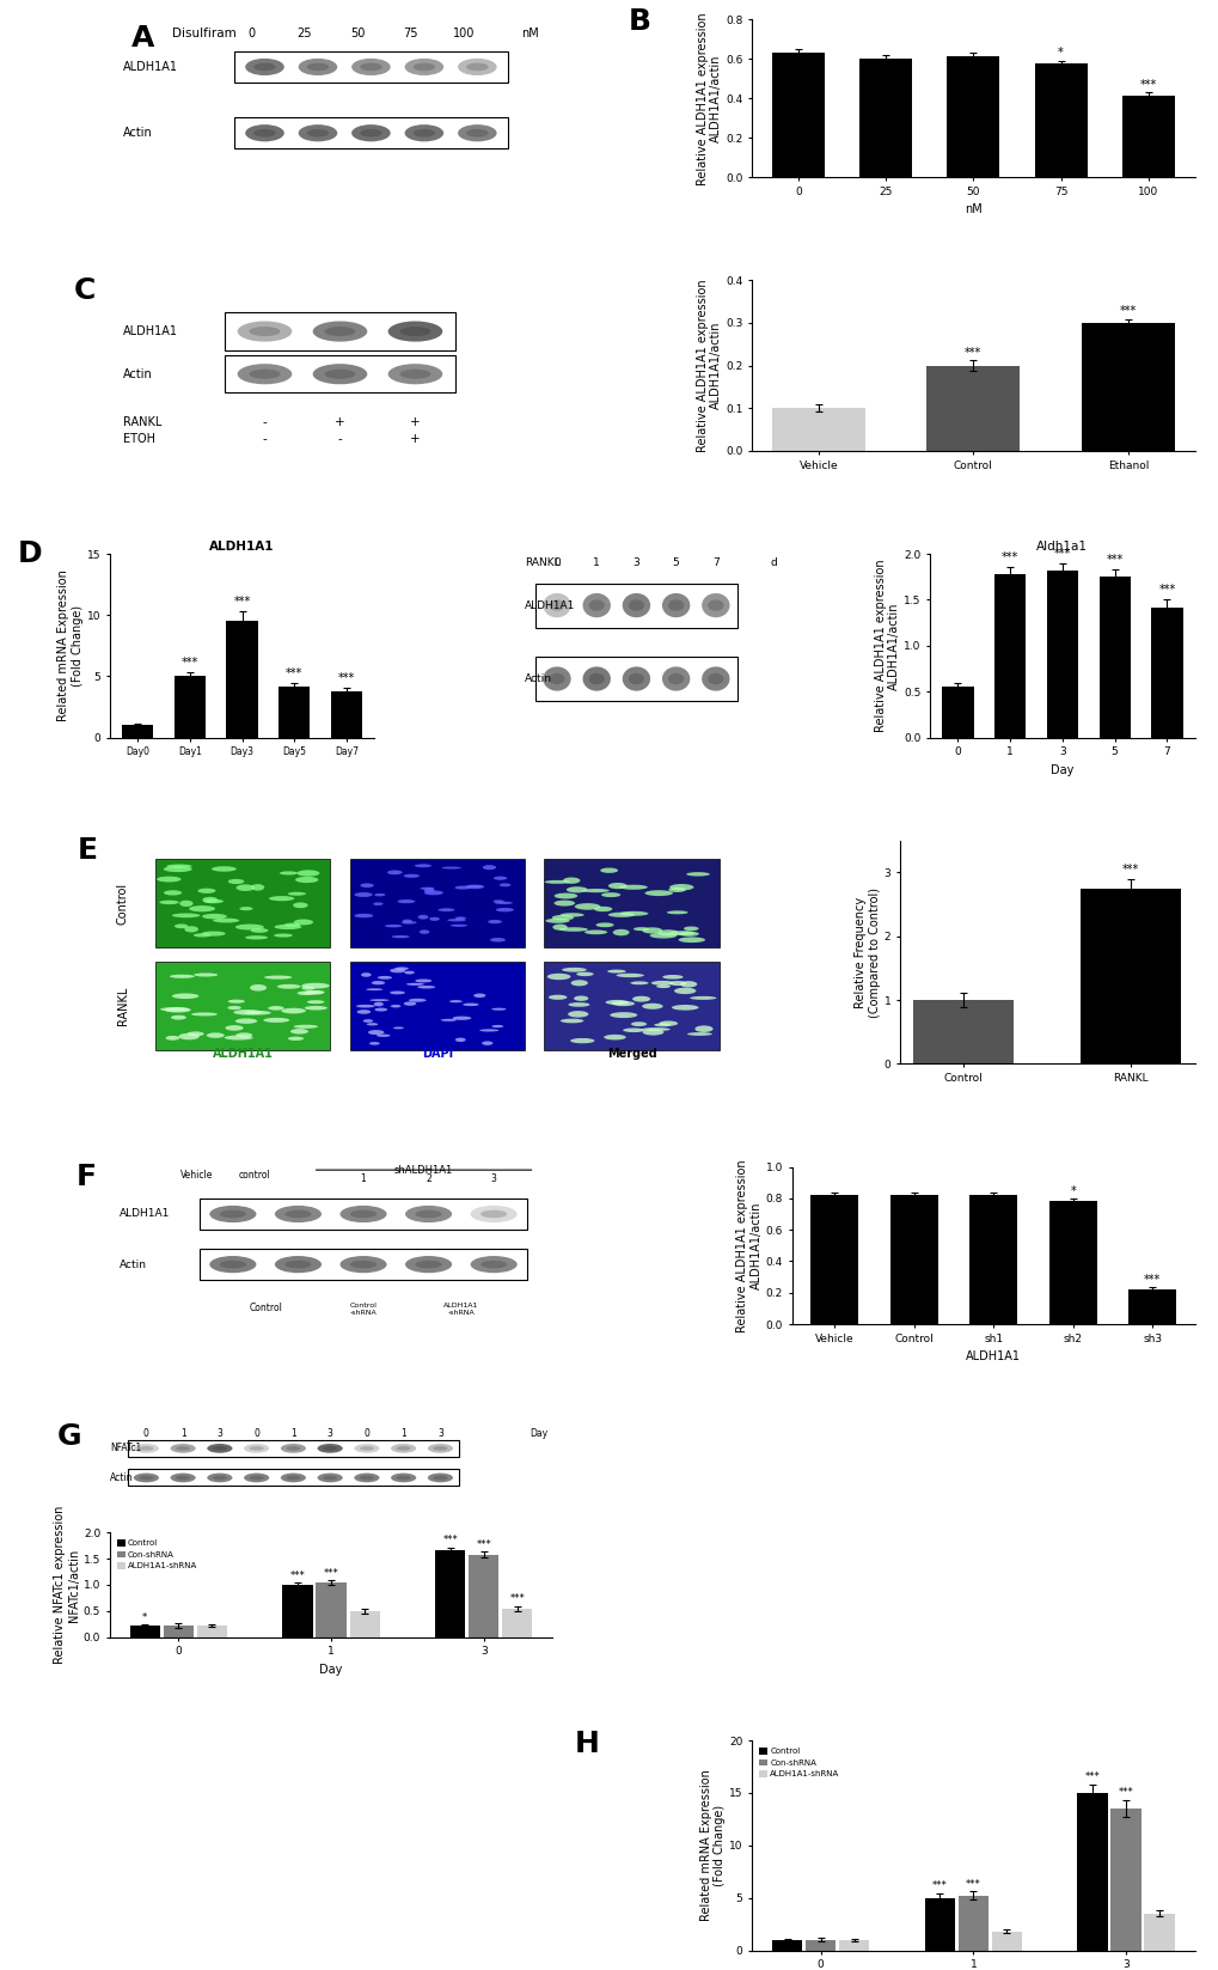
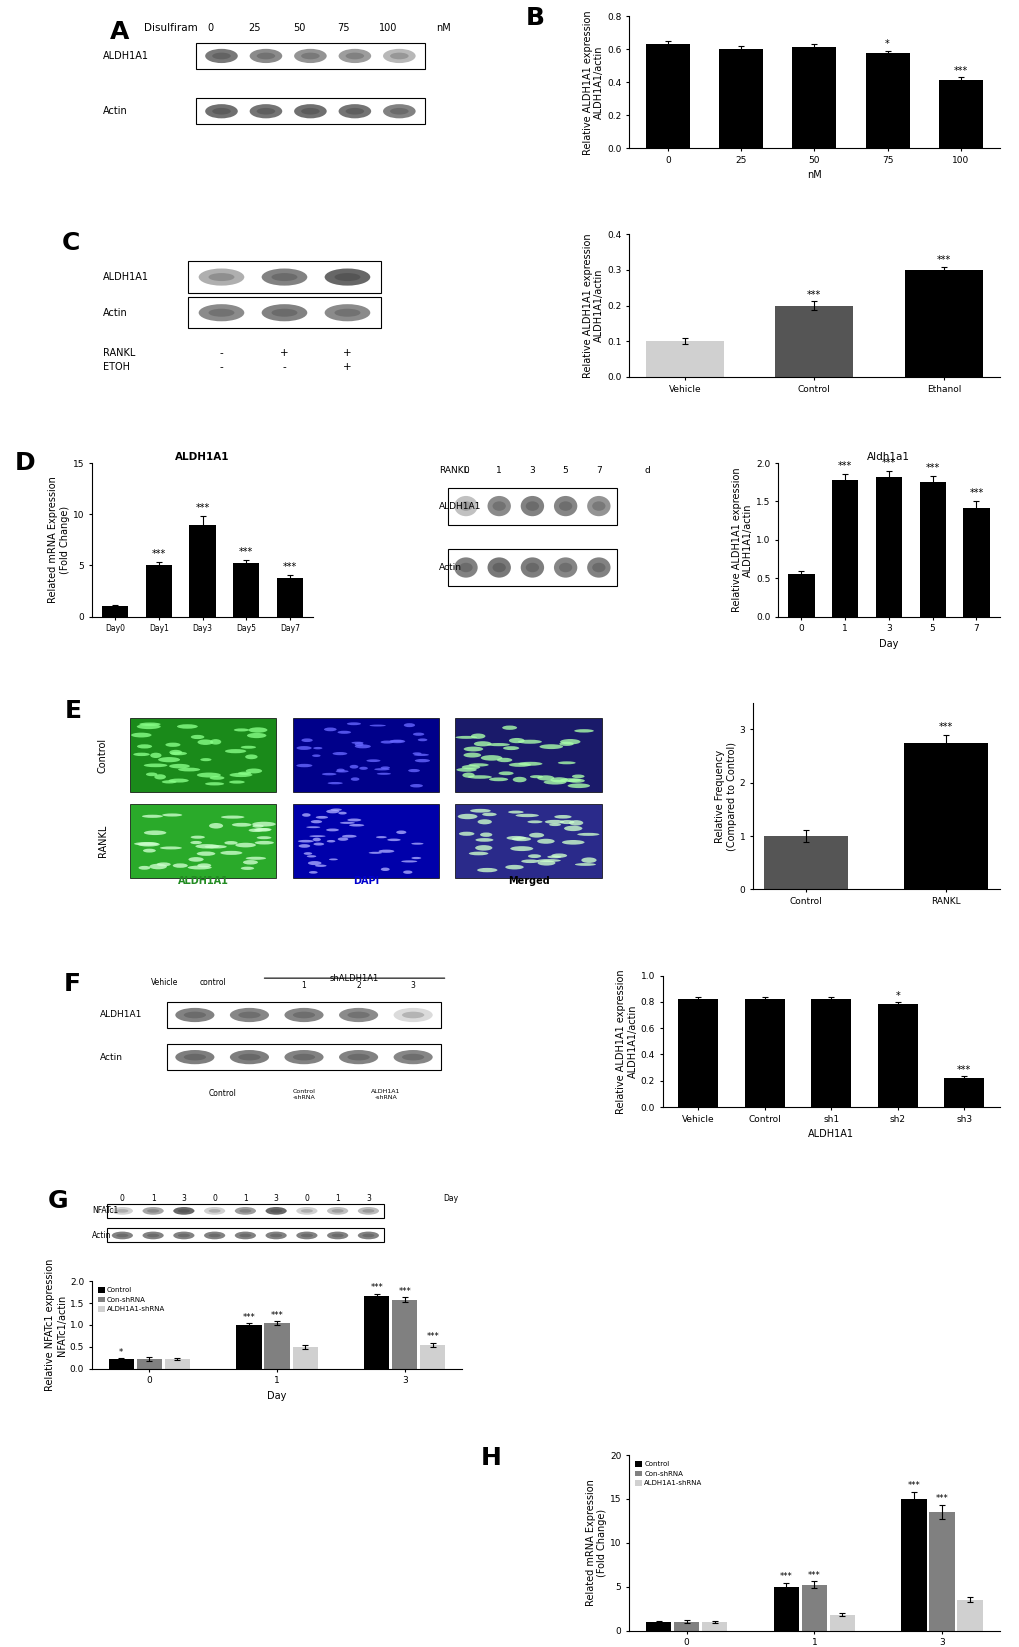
ALDH1A1/Day3: 9.5 -> 9.0
ALDH1A1/Day5: 4.2 -> 5.2
